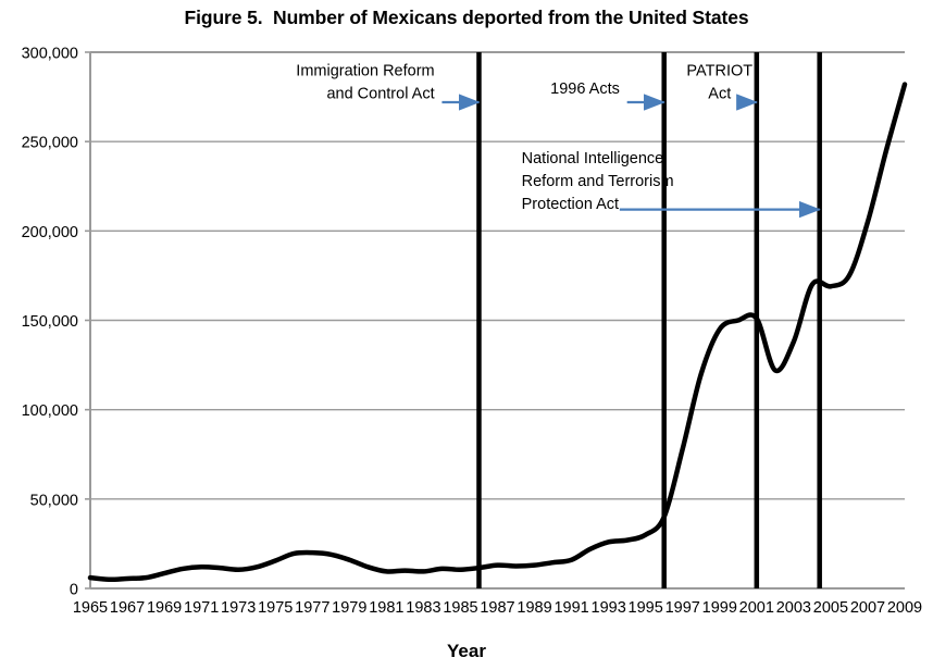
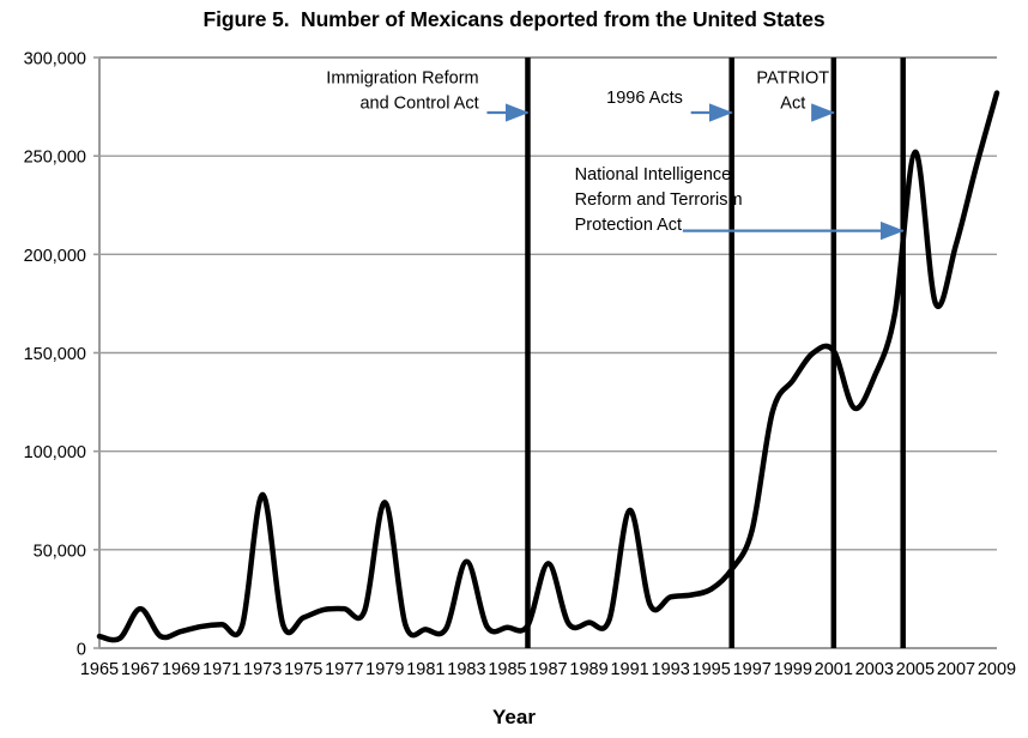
1967: 6000 -> 20000
1973: 10000 -> 78000
1979: 16000 -> 74000
1983: 10000 -> 44000
1987: 13000 -> 43000
1991: 16000 -> 70000
1997: 78000 -> 60000
1999: 145000 -> 136000
2005: 169000 -> 252000
